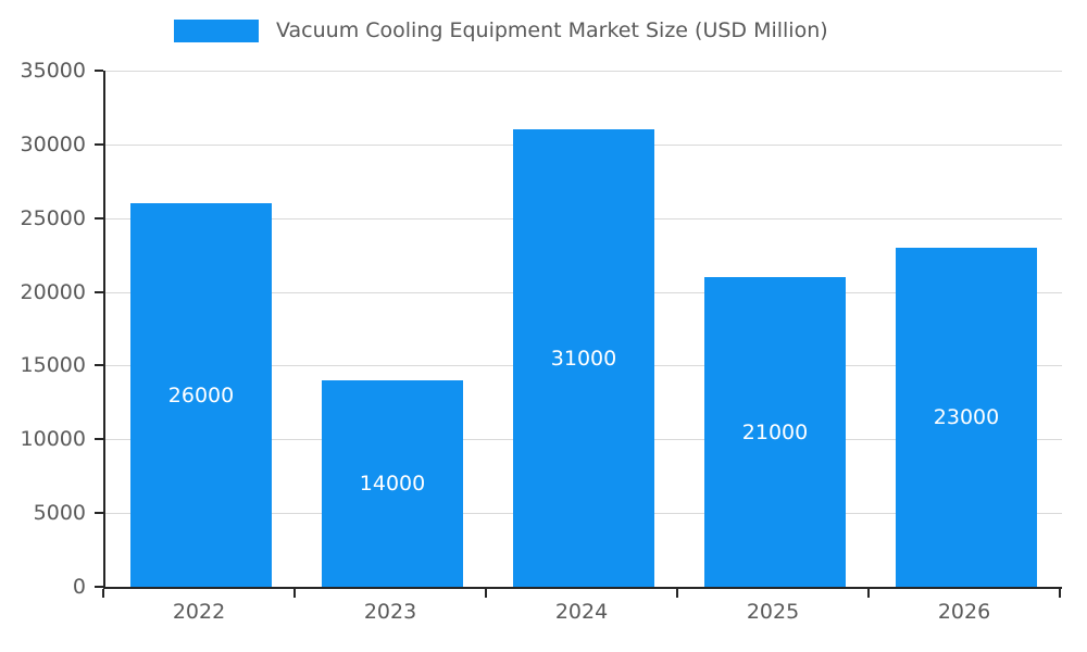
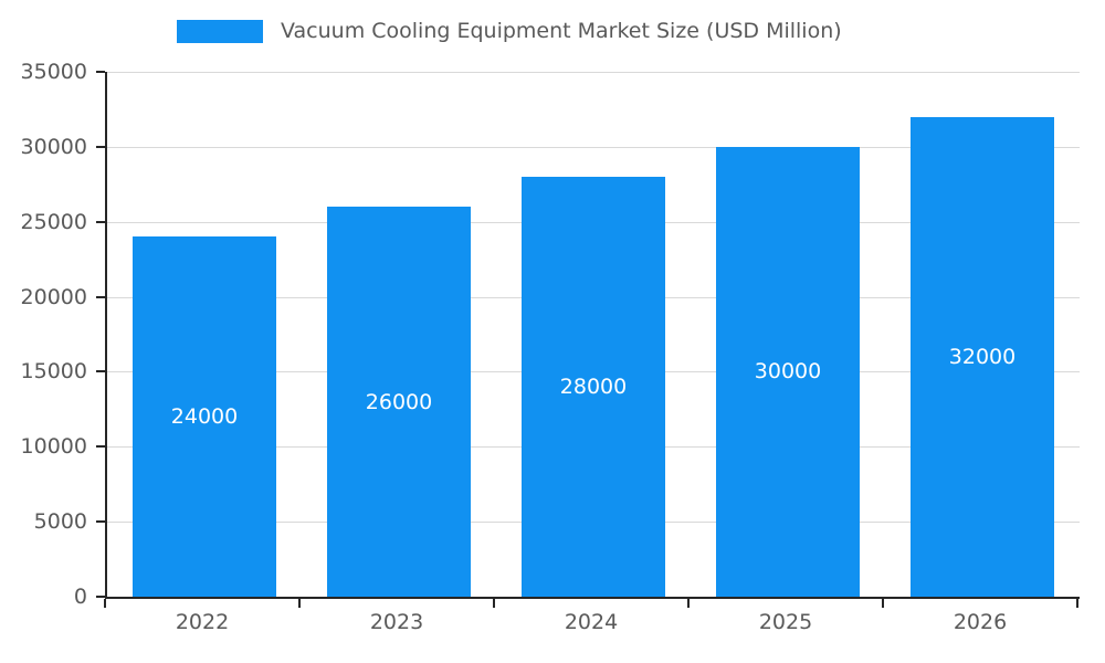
2022: 26000 -> 24000
2023: 14000 -> 26000
2024: 31000 -> 28000
2025: 21000 -> 30000
2026: 23000 -> 32000
